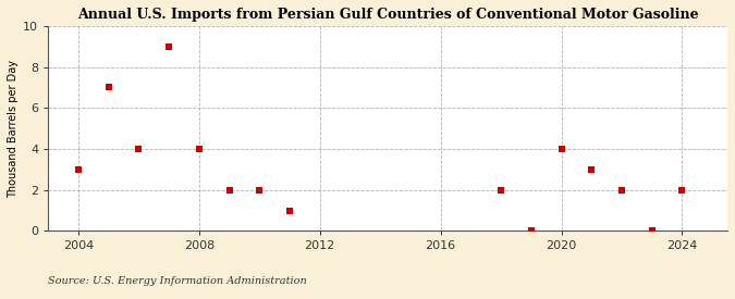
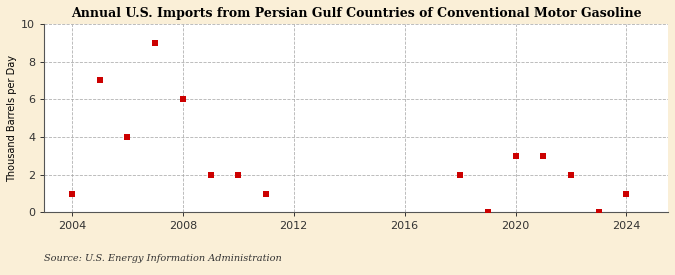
2004: 3.0 -> 1.0
2008: 4.0 -> 6.0
2020: 4.0 -> 3.0
2024: 2.0 -> 1.0
